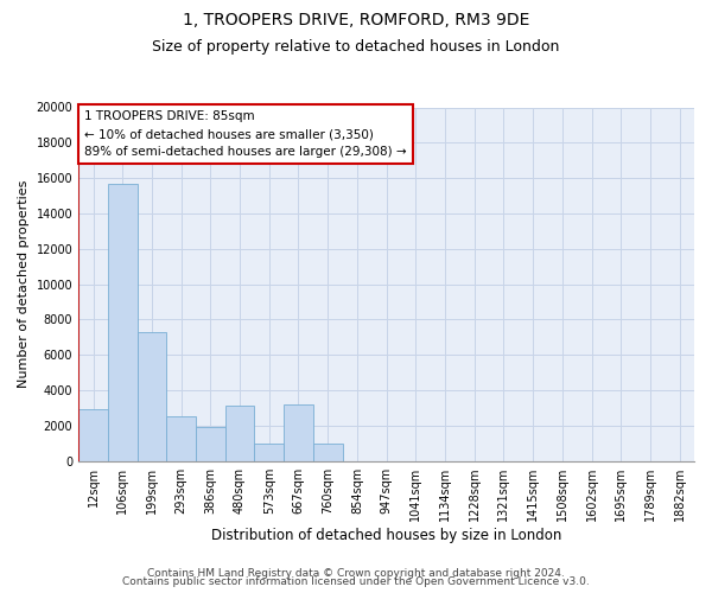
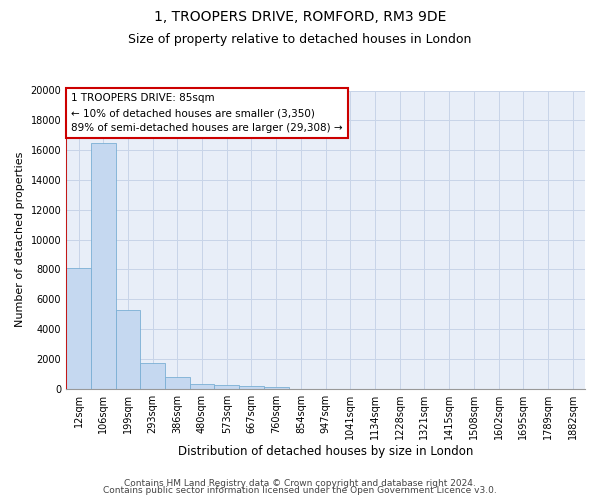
12sqm: 2900 -> 8100
106sqm: 15700 -> 16500
199sqm: 7300 -> 5300
293sqm: 2500 -> 1800
386sqm: 1900 -> 800
480sqm: 3100 -> 300
573sqm: 1000 -> 200
667sqm: 3200 -> 200
760sqm: 1000 -> 100
